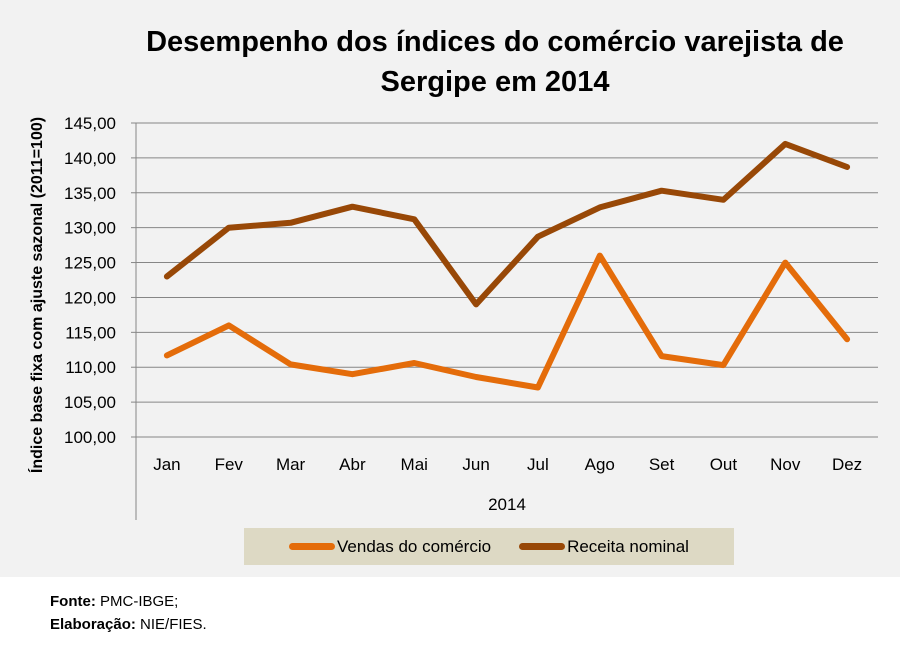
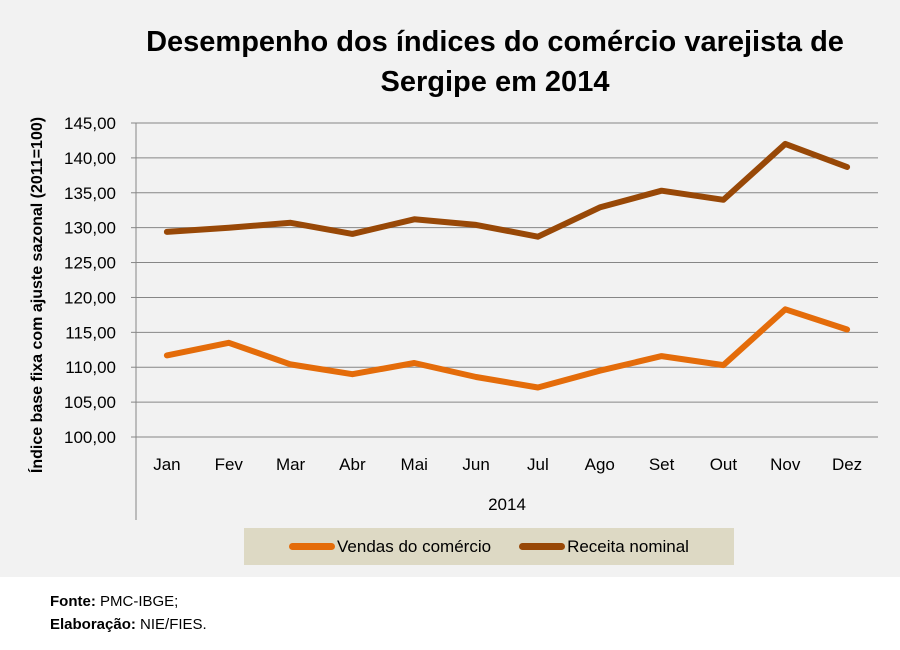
Receita nominal/Jan: 123 -> 129
Vendas do comércio/Fev: 116 -> 114
Receita nominal/Abr: 133 -> 129
Receita nominal/Jun: 119 -> 130
Vendas do comércio/Ago: 126 -> 110
Vendas do comércio/Nov: 125 -> 118
Vendas do comércio/Dez: 114 -> 115
